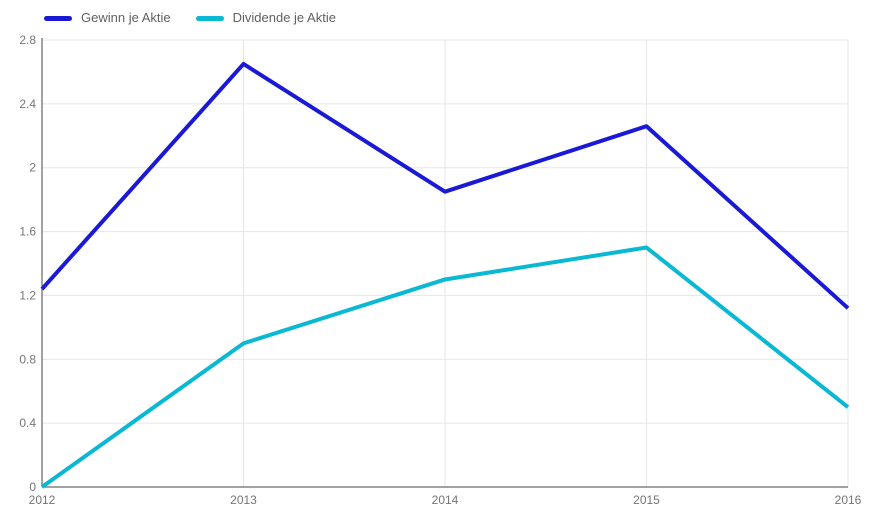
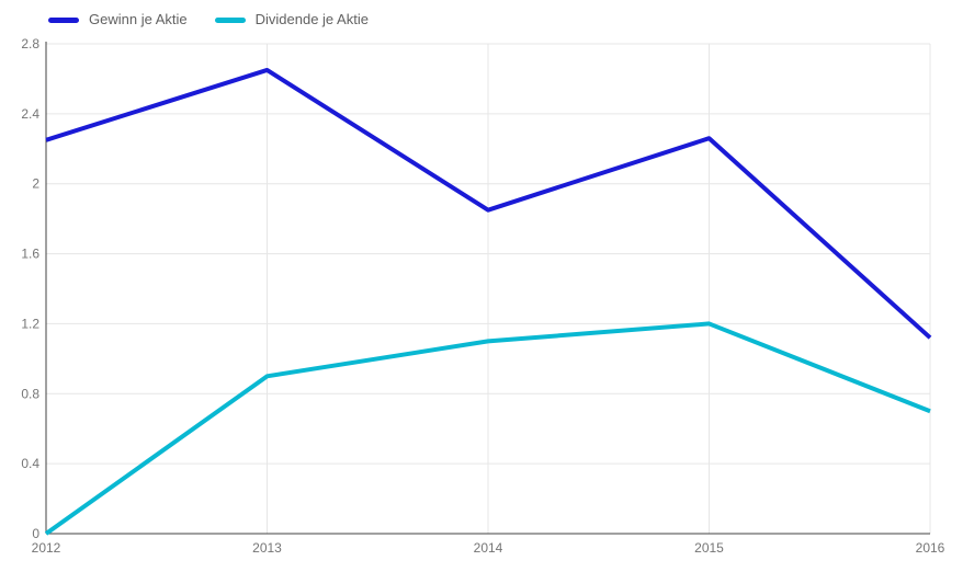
Gewinn je Aktie/2012: 1.24 -> 2.25
Dividende je Aktie/2014: 1.3 -> 1.1
Dividende je Aktie/2015: 1.5 -> 1.2
Dividende je Aktie/2016: 0.5 -> 0.7
